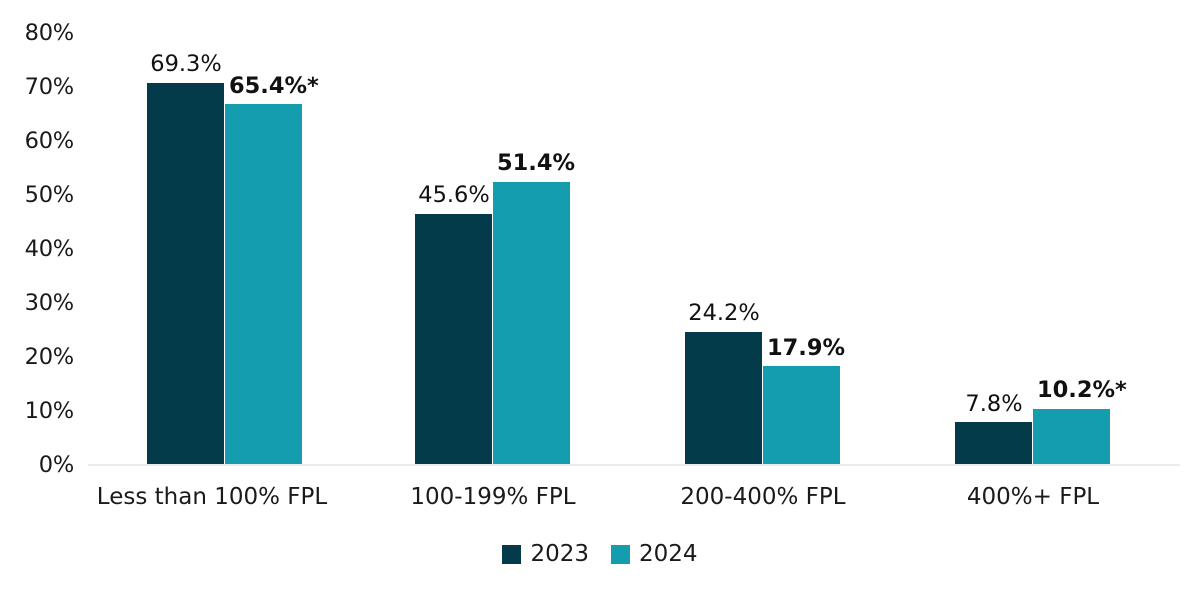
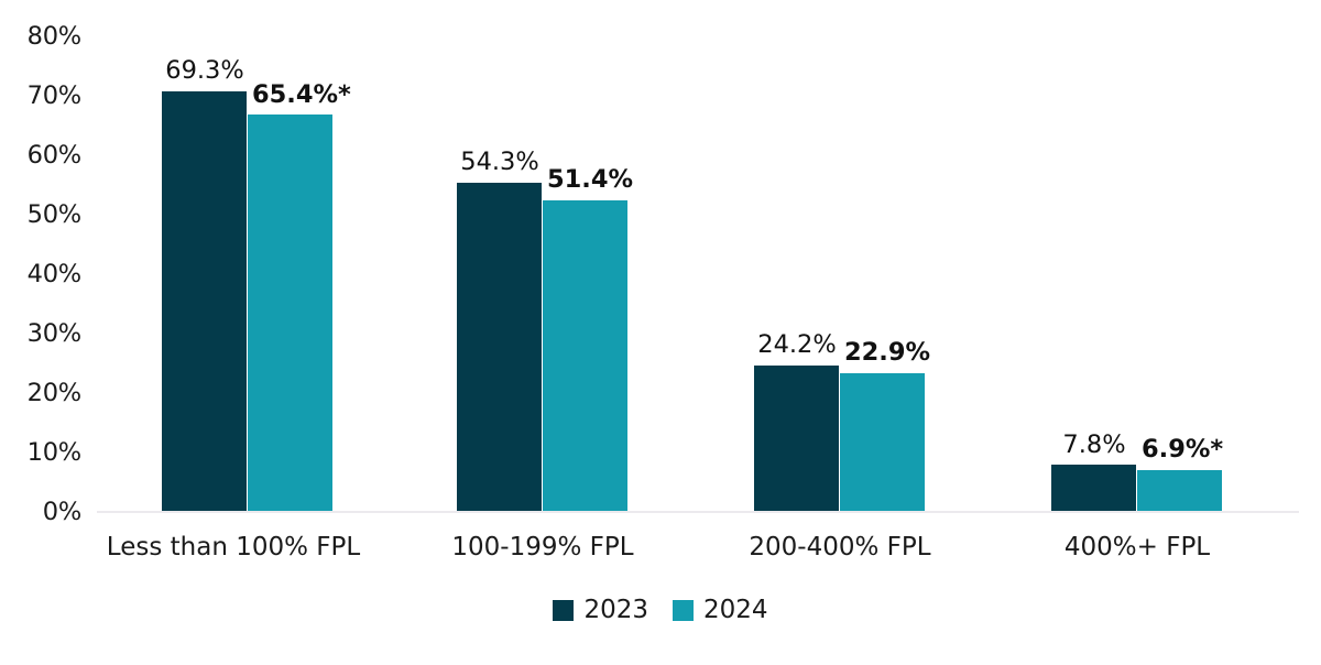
2023/100-199% FPL: 45.6% -> 54.3%
2024/200-400% FPL: 17.9% -> 22.9%
2024/400%+ FPL: 10.2 -> 6.9
